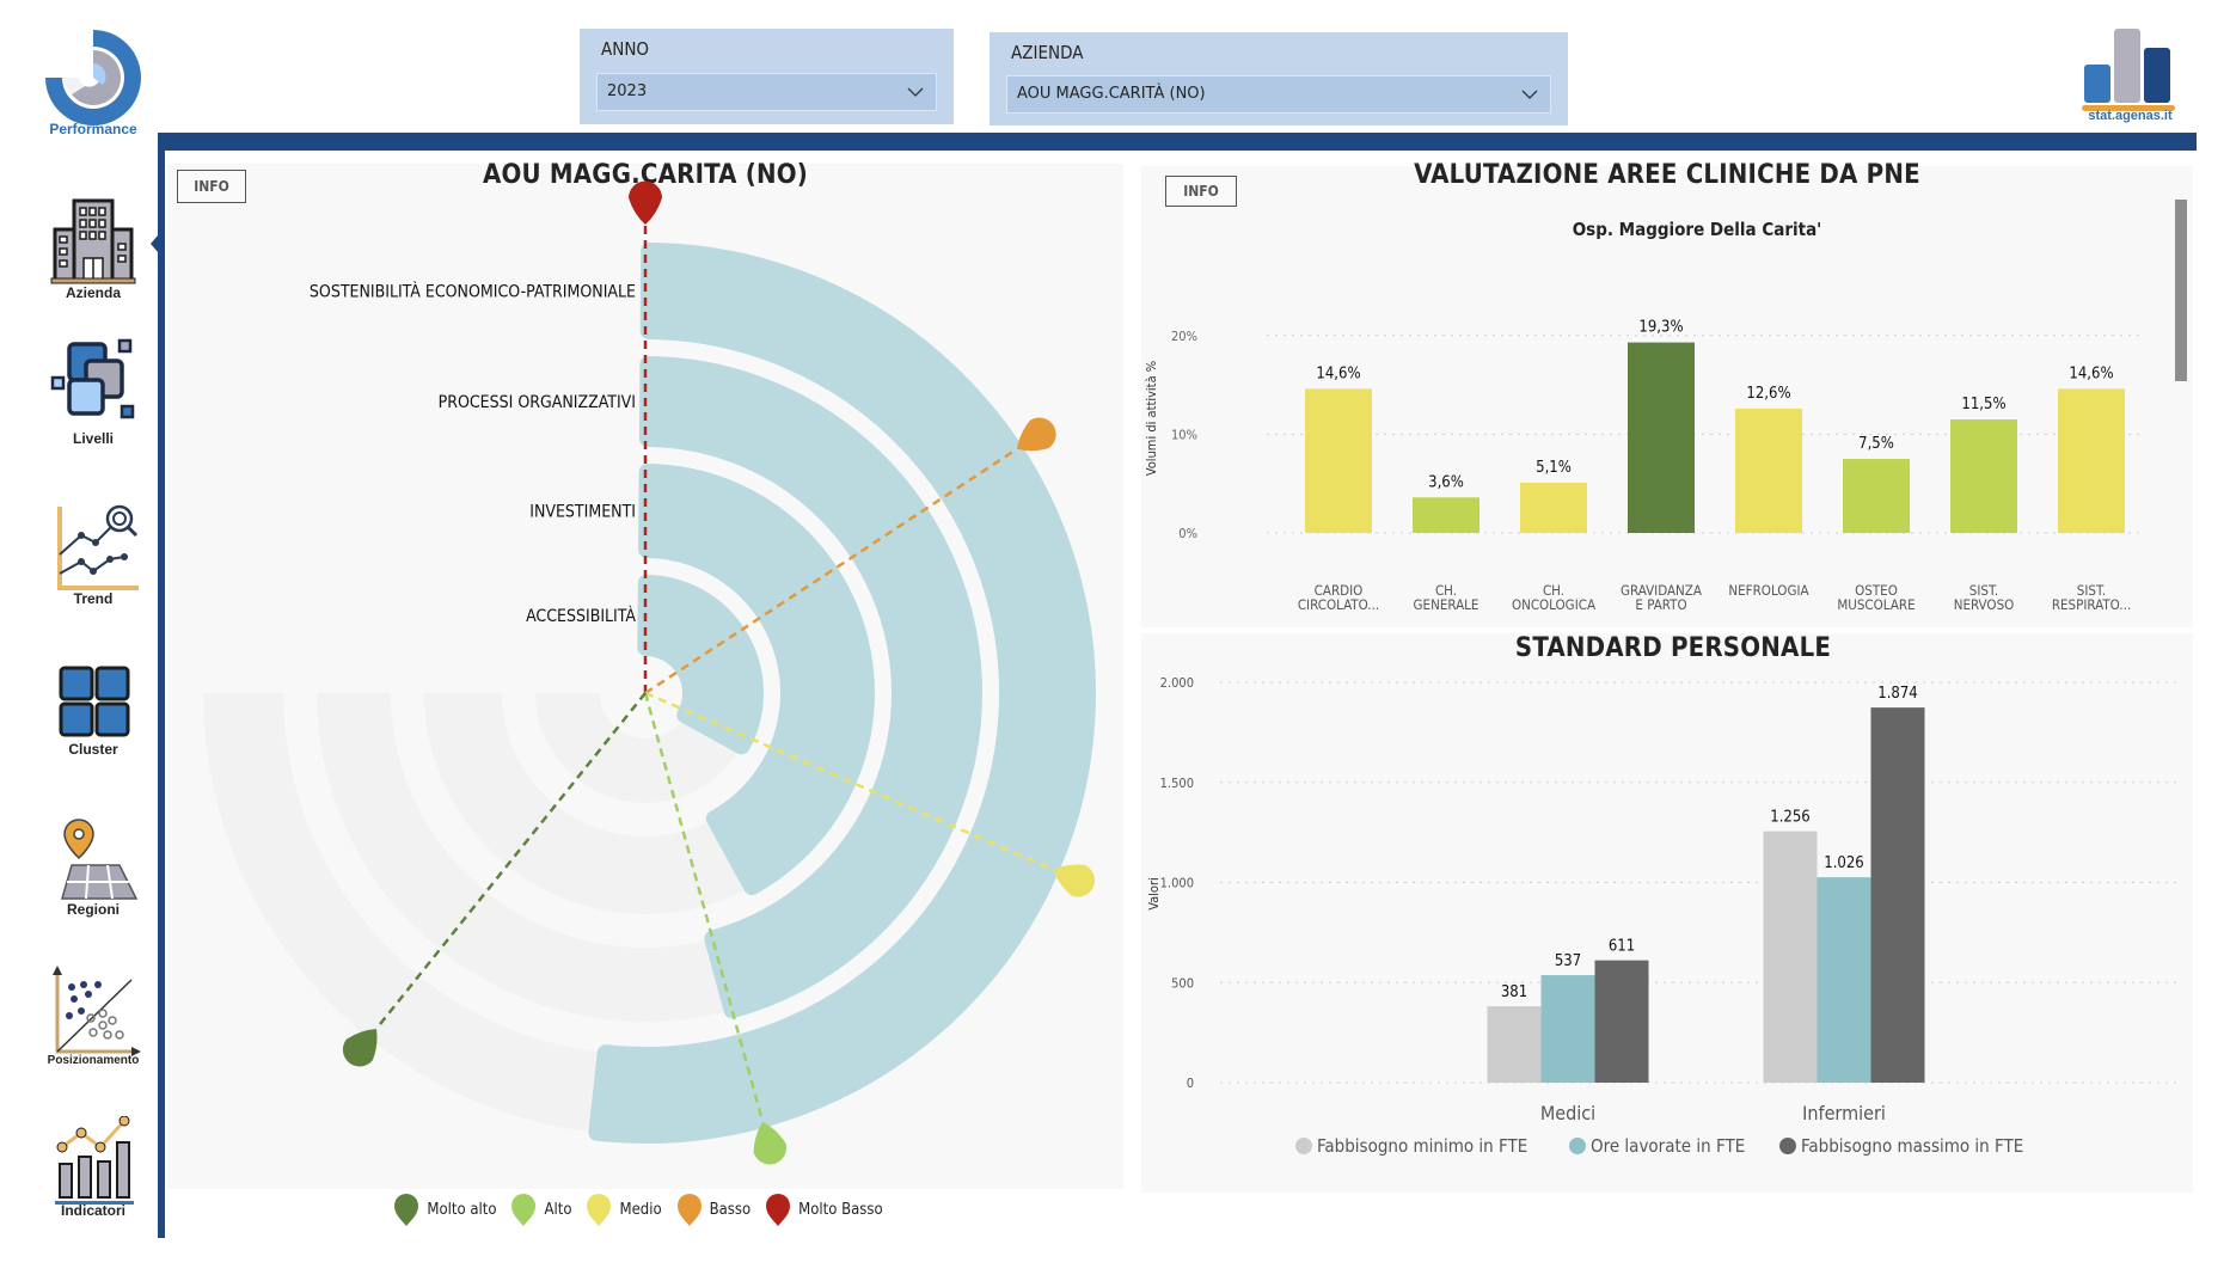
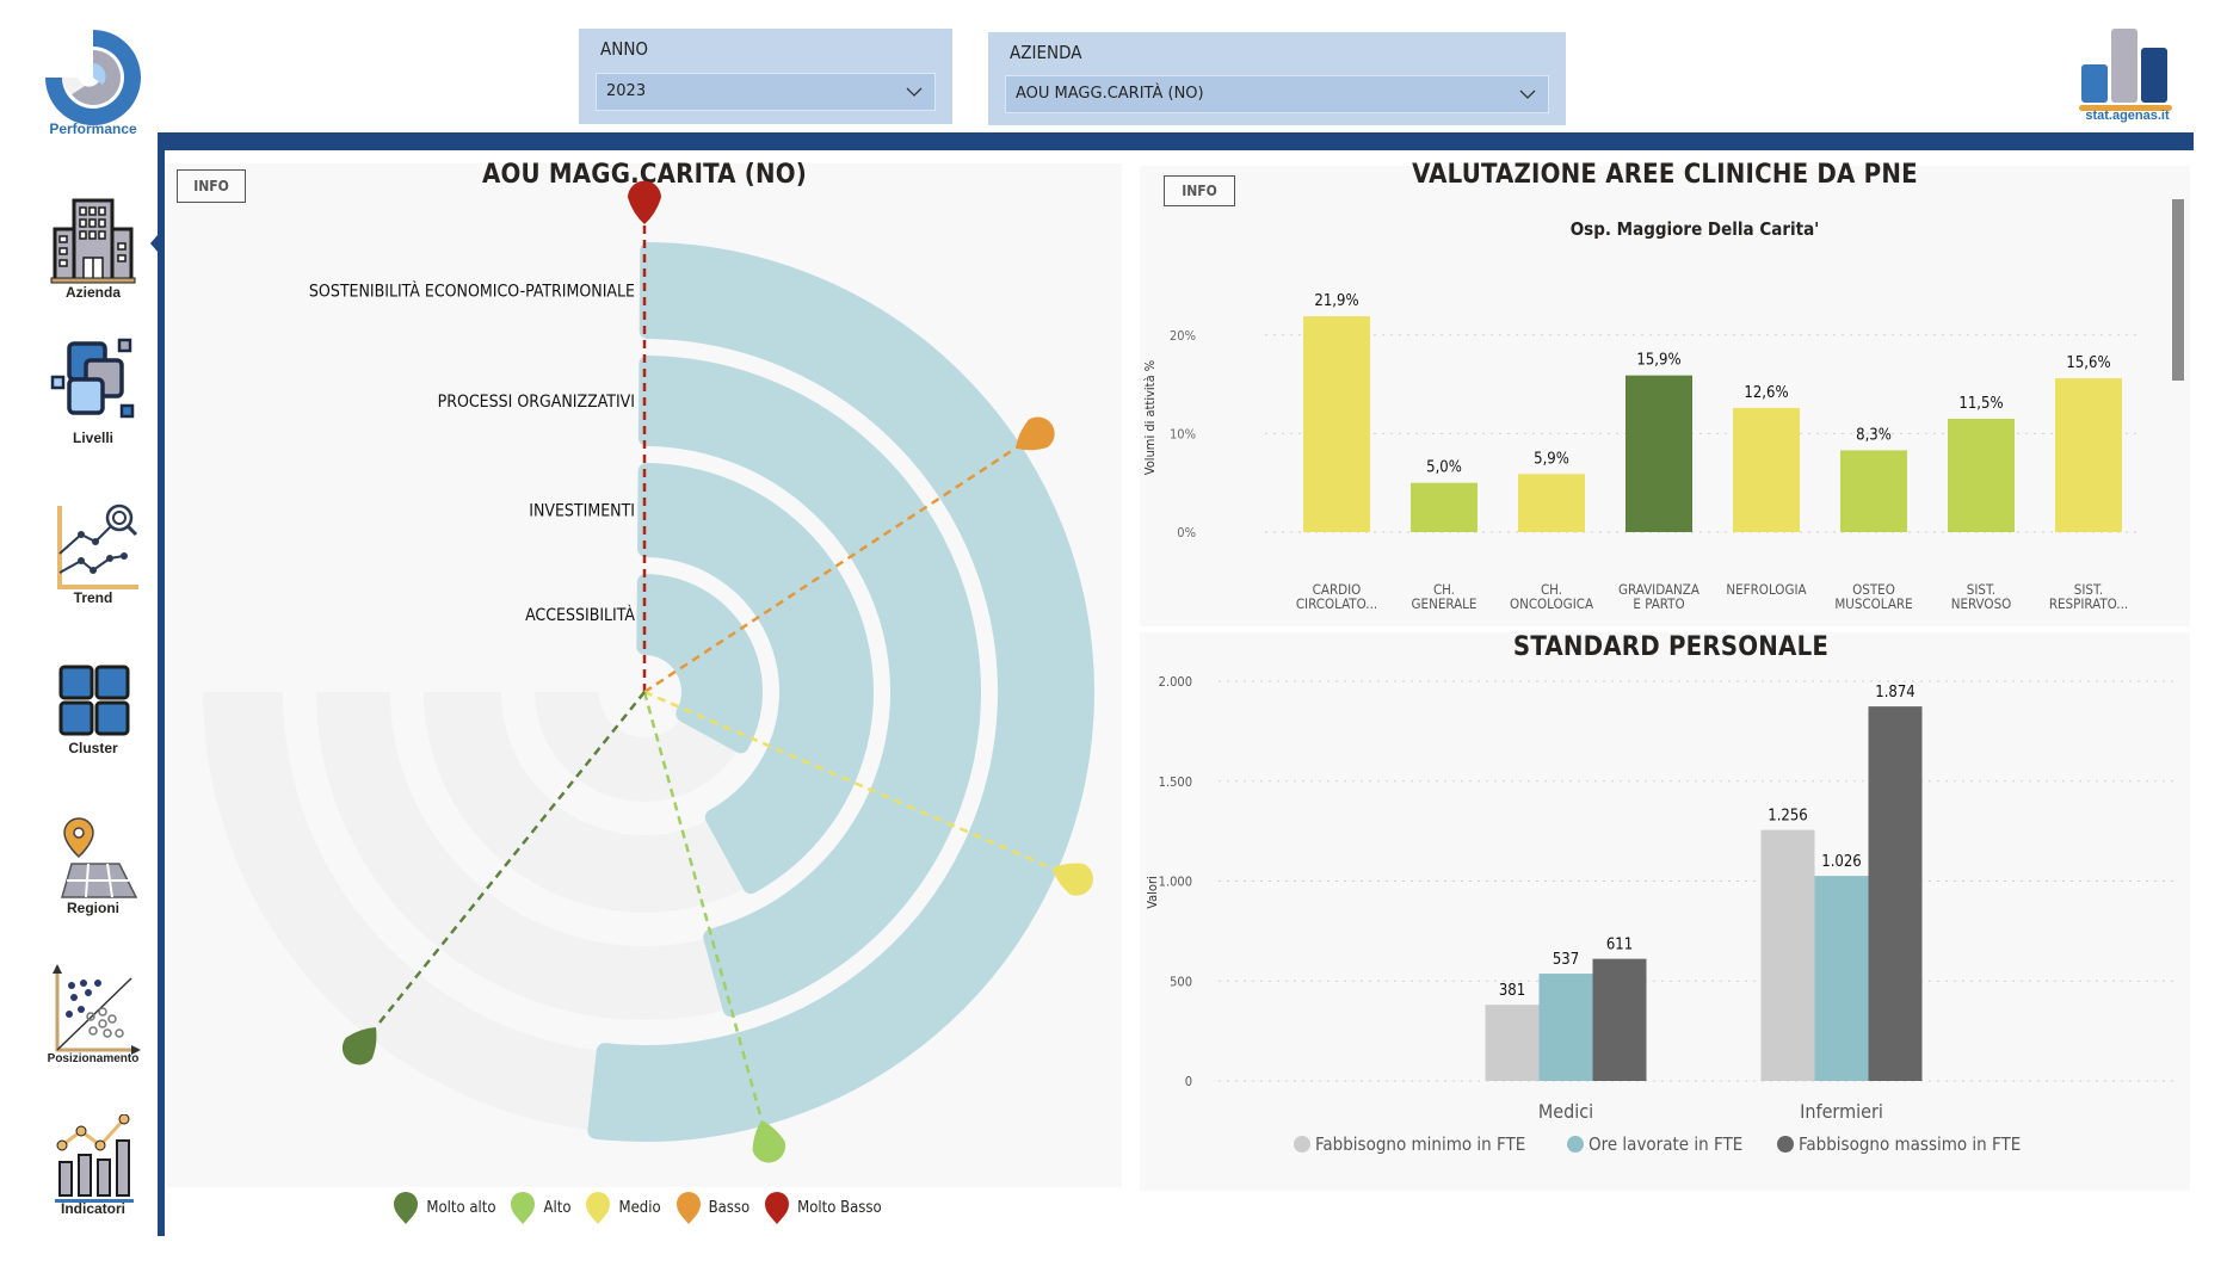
Osp. Maggiore Della Carita'/CARDIO CIRCOLATO...: 14,6% -> 21,9%
Osp. Maggiore Della Carita'/CH. GENERALE: 3,6% -> 5,0%
Osp. Maggiore Della Carita'/CH. ONCOLOGICA: 5,1% -> 5,9%
Osp. Maggiore Della Carita'/GRAVIDANZA E PARTO: 19,3% -> 15,9%
Osp. Maggiore Della Carita'/OSTEO MUSCOLARE: 7,5% -> 8,3%
Osp. Maggiore Della Carita'/SIST. RESPIRATO...: 14,6% -> 15,6%
